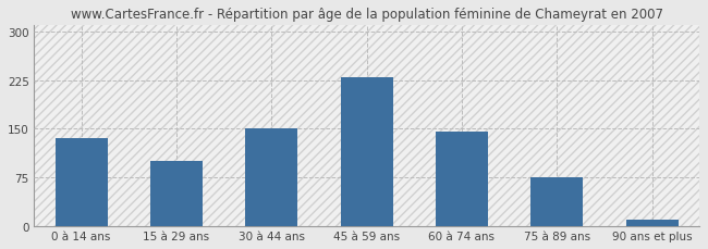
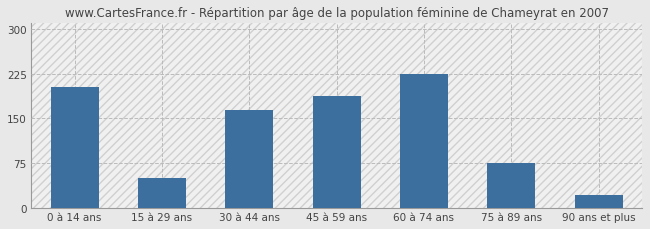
0 à 14 ans: 135 -> 202
15 à 29 ans: 100 -> 50
30 à 44 ans: 150 -> 164
45 à 59 ans: 230 -> 188
60 à 74 ans: 145 -> 224
90 ans et plus: 10 -> 22
